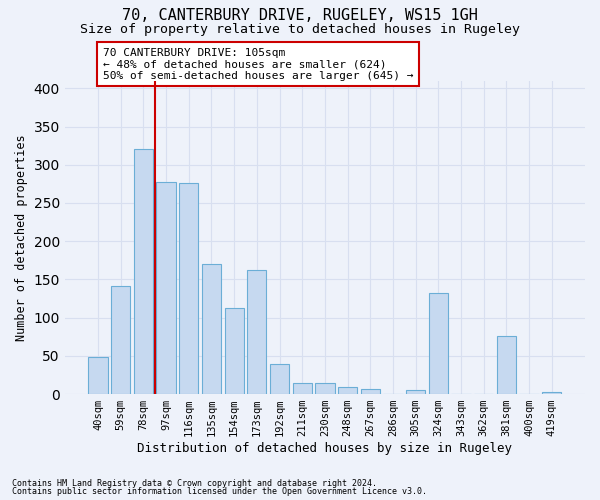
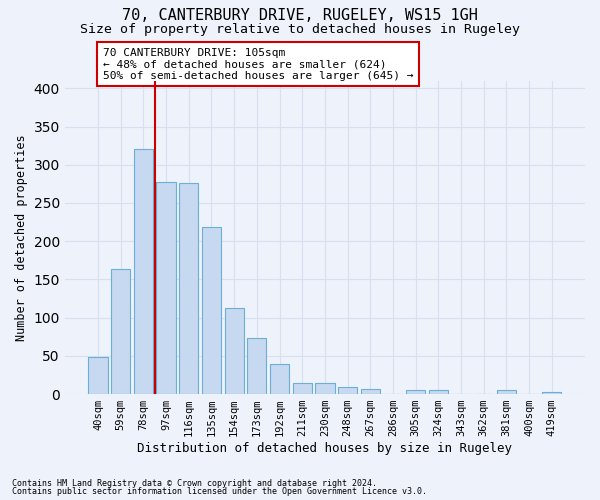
59sqm: 142 -> 163
135sqm: 170 -> 219
173sqm: 162 -> 74
324sqm: 132 -> 5
381sqm: 76 -> 5
